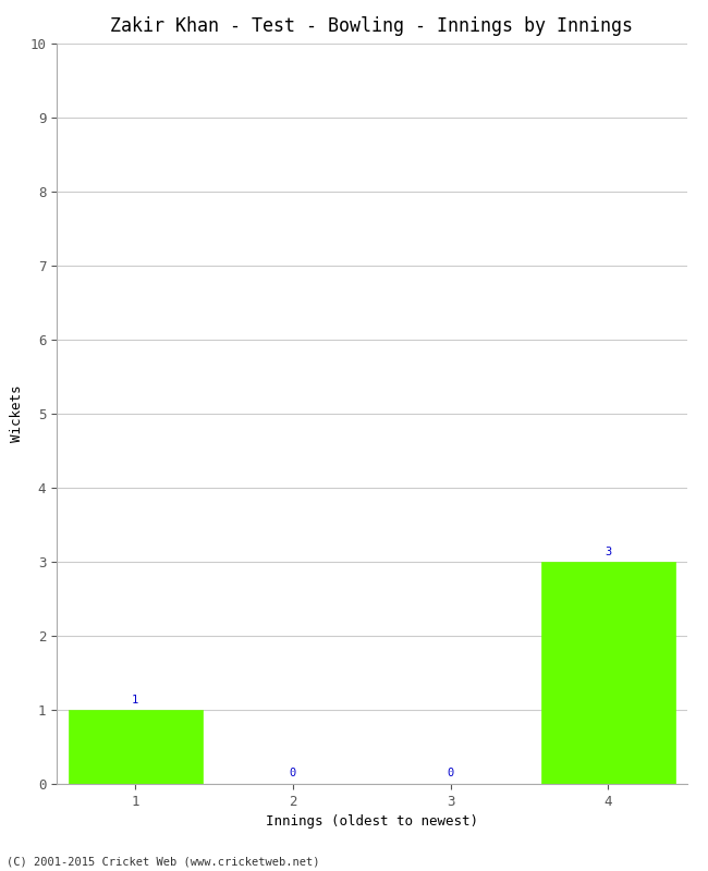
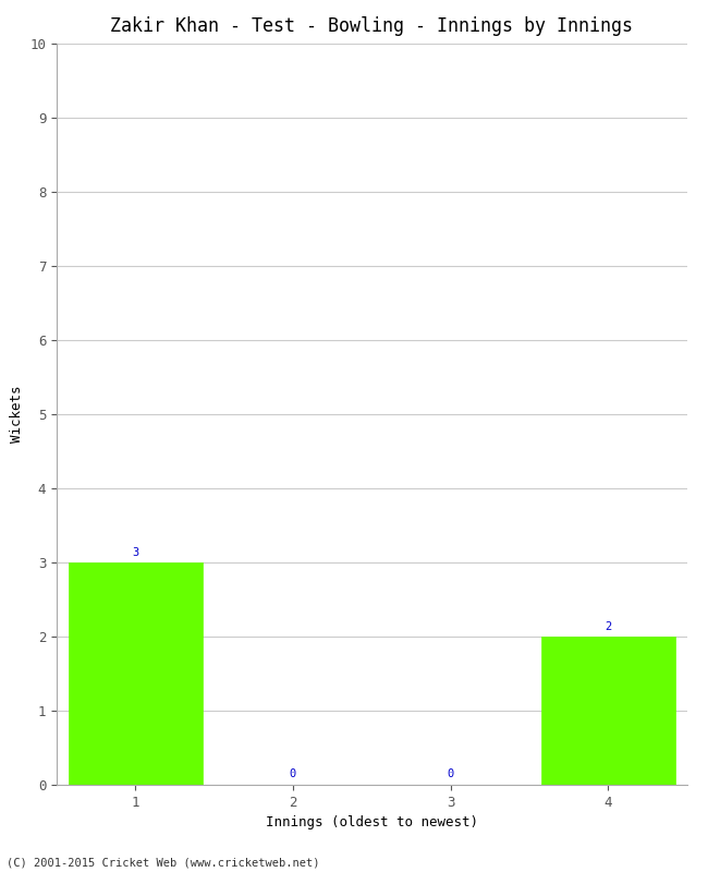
1: 1 -> 3
4: 3 -> 2
